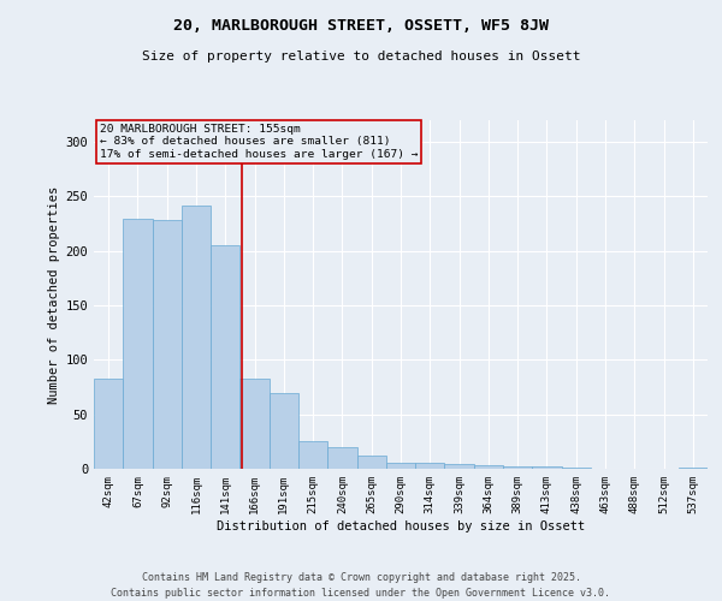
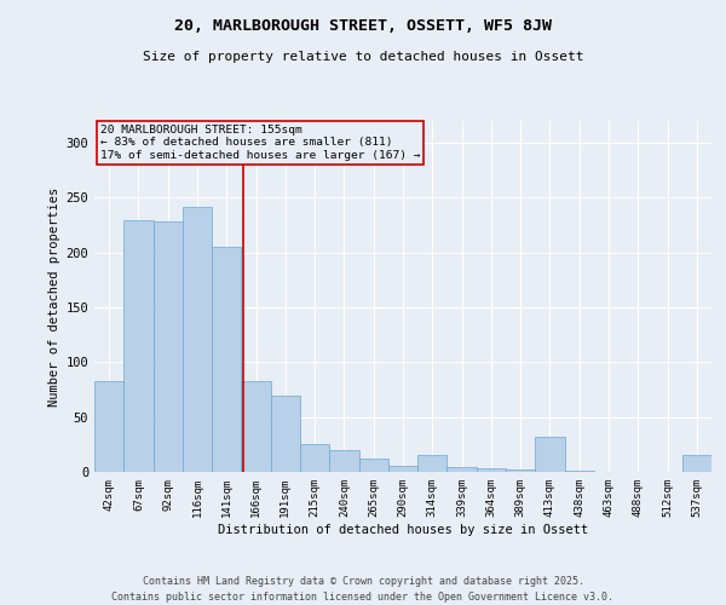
314sqm: 5 -> 16
413sqm: 2 -> 32
537sqm: 1 -> 16
